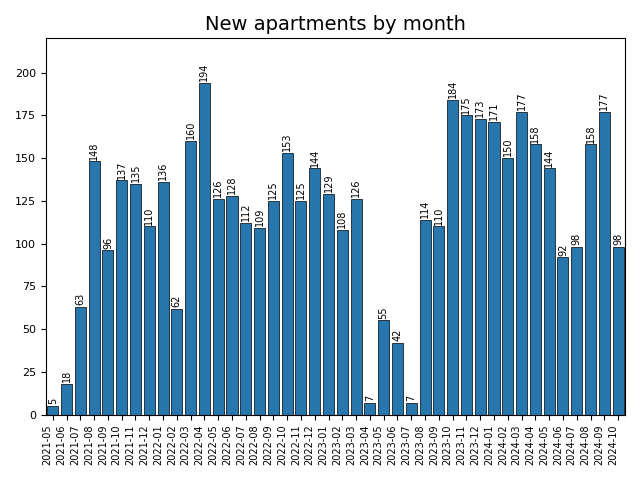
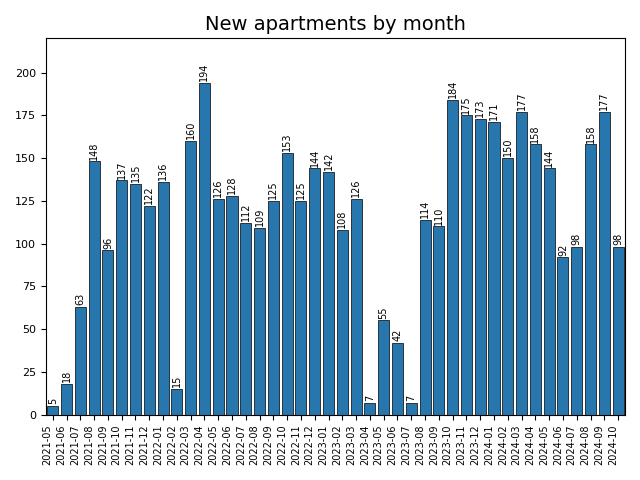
2021-12: 110 -> 122
2022-02: 62 -> 15
2023-01: 129 -> 142
